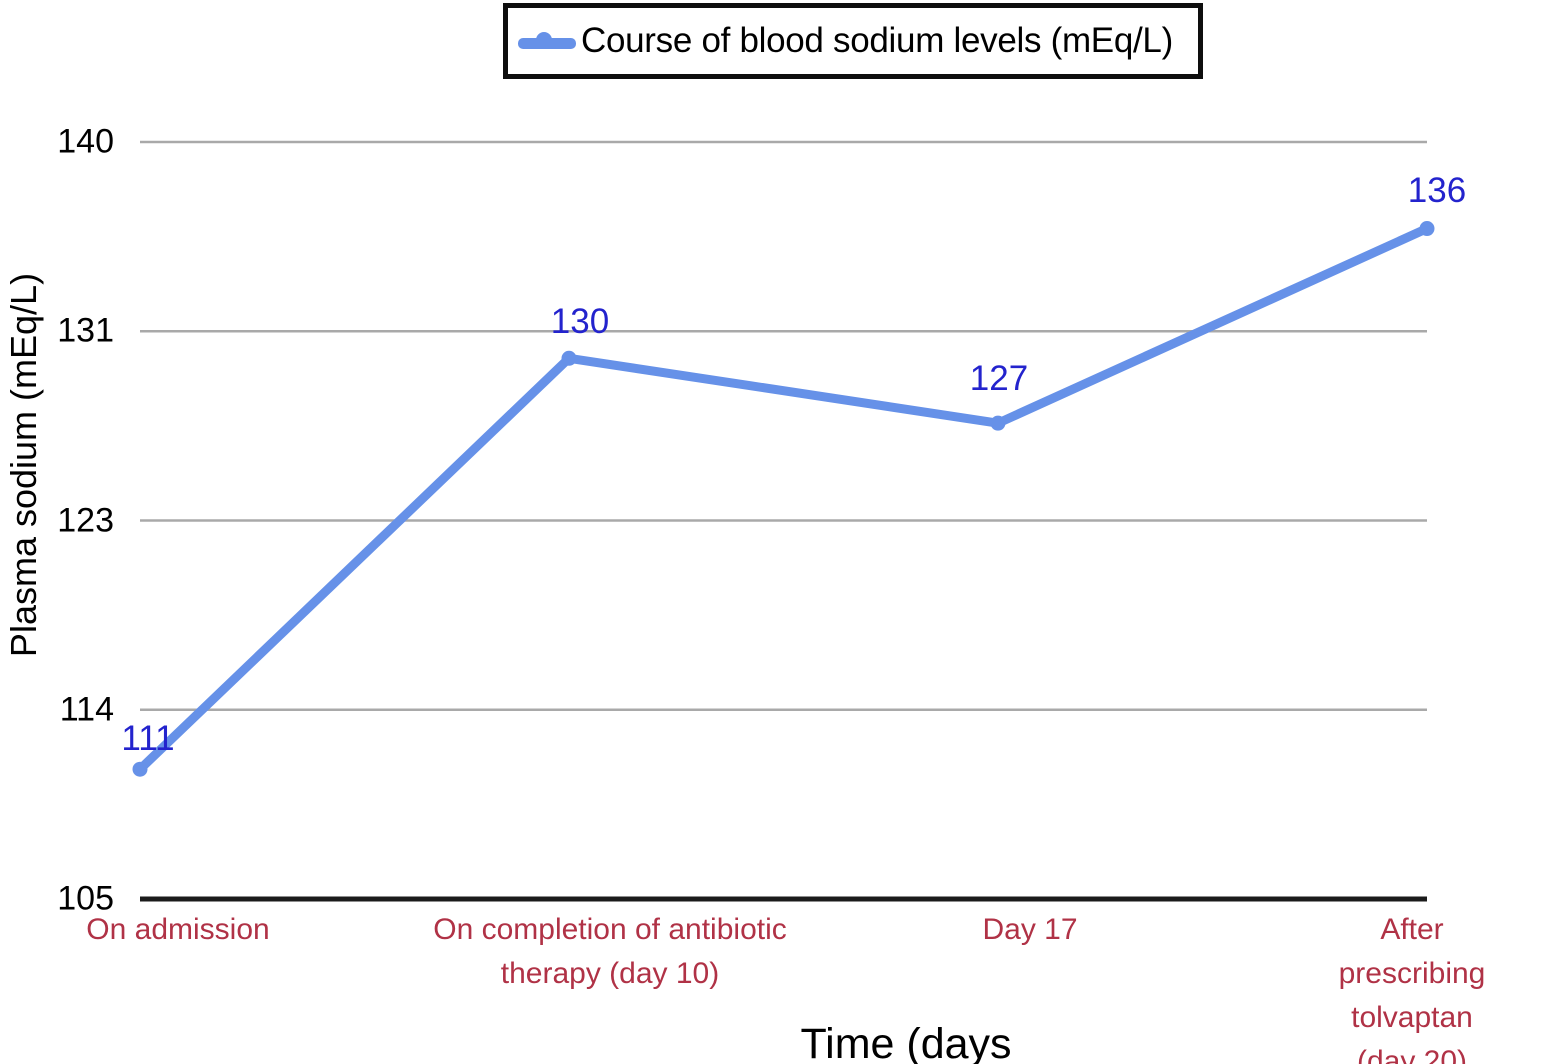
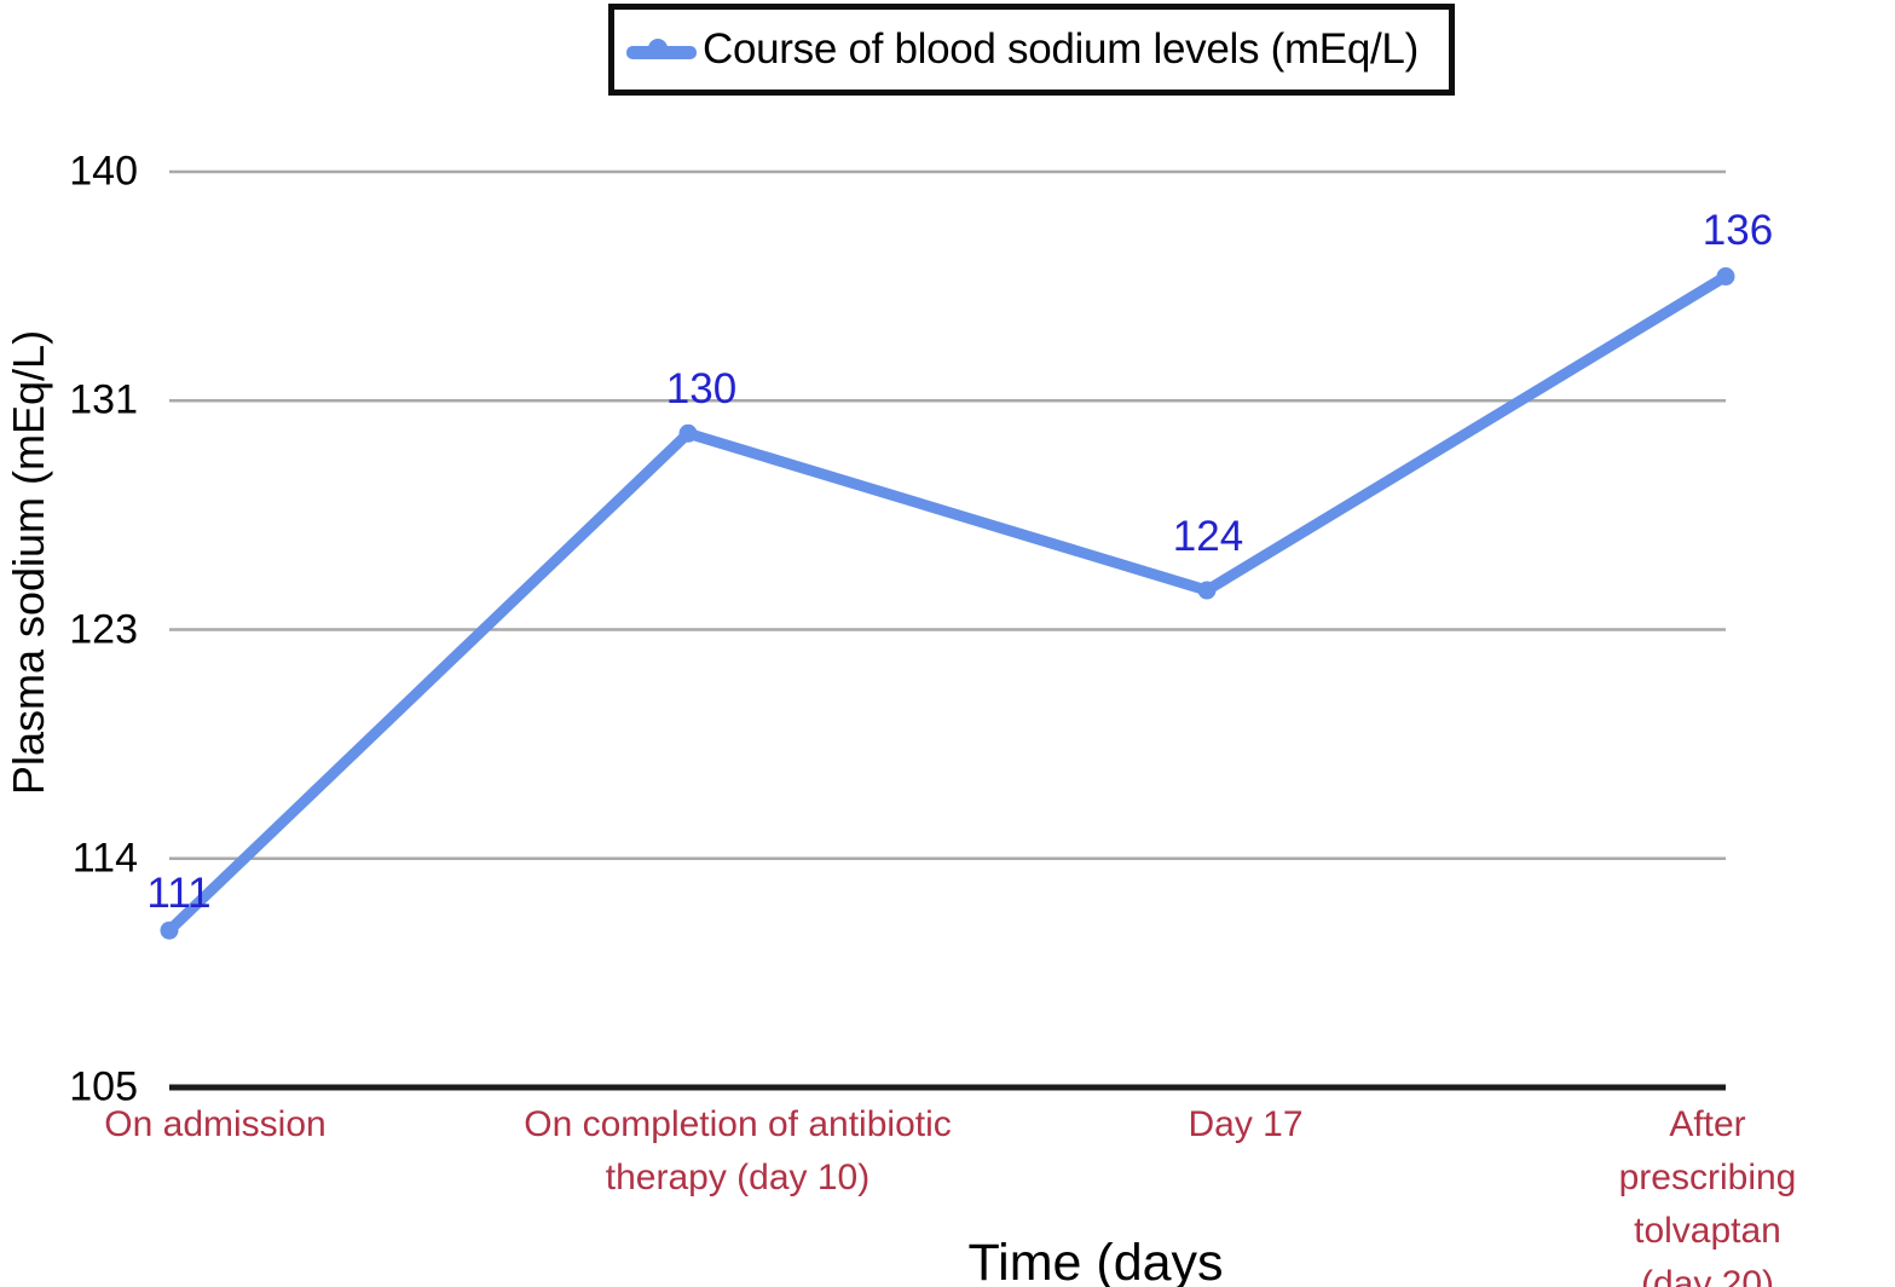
Day 17: 127 -> 124
